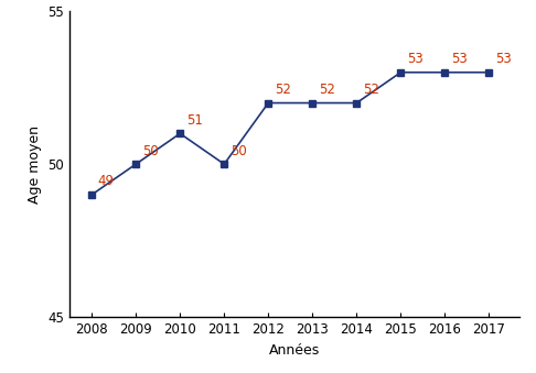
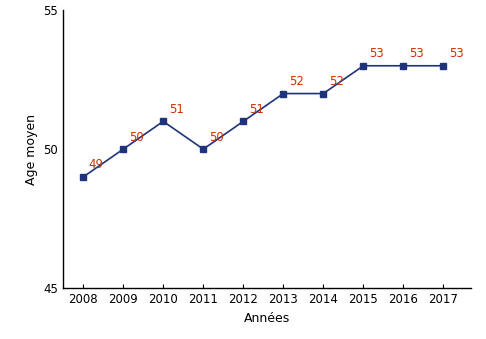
2012: 52 -> 51
